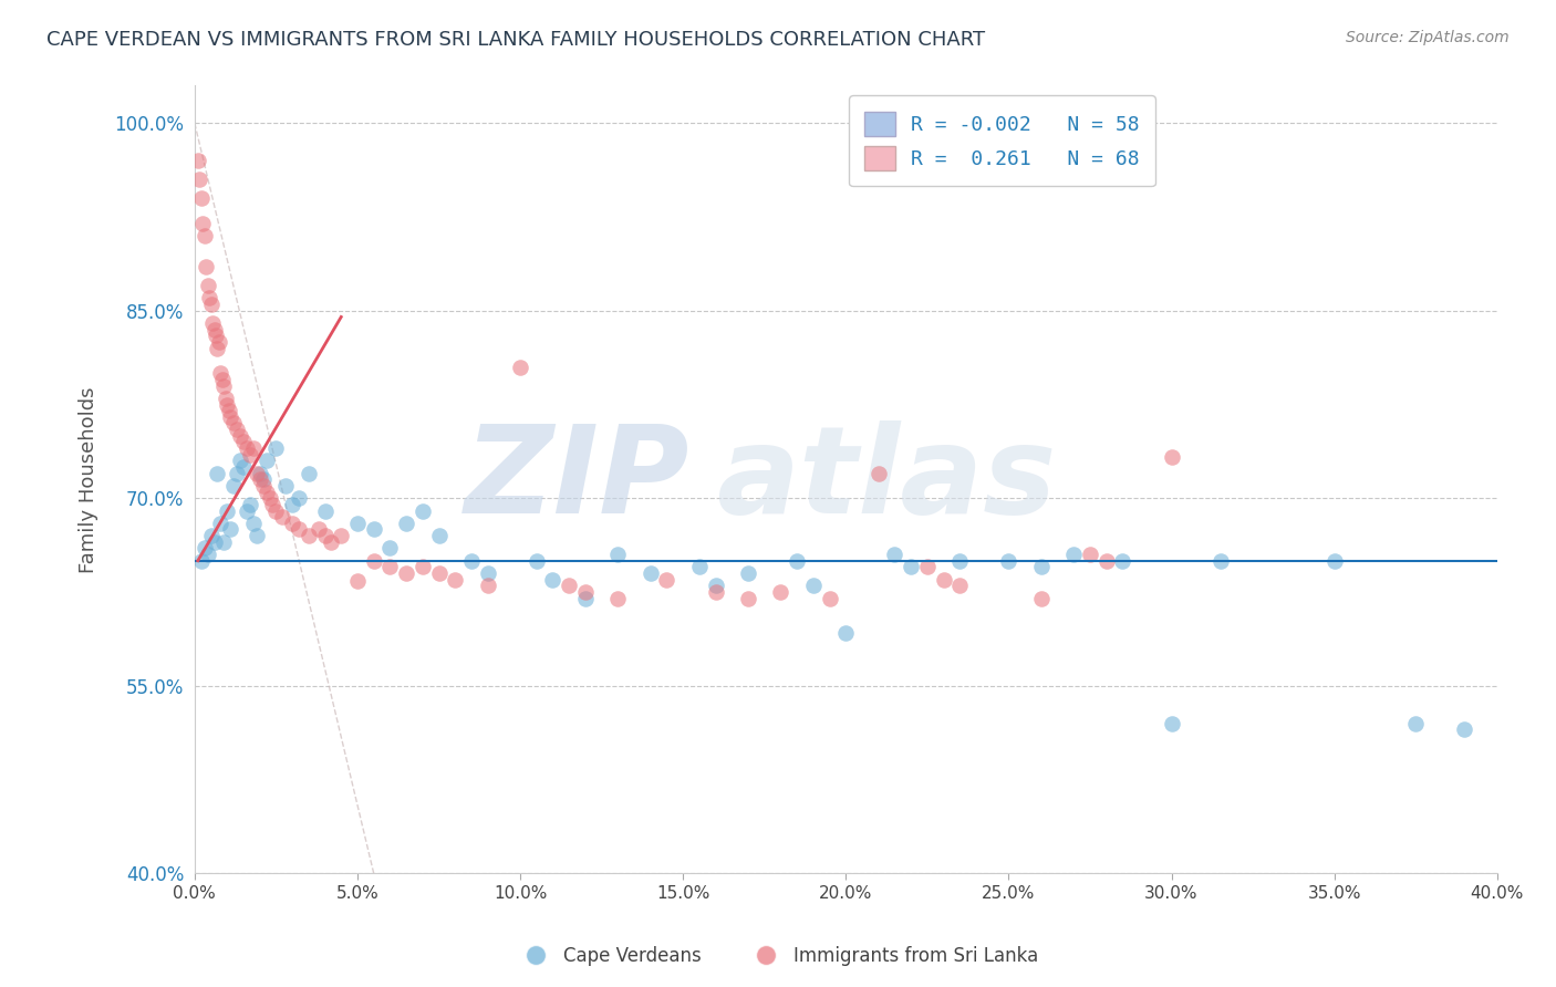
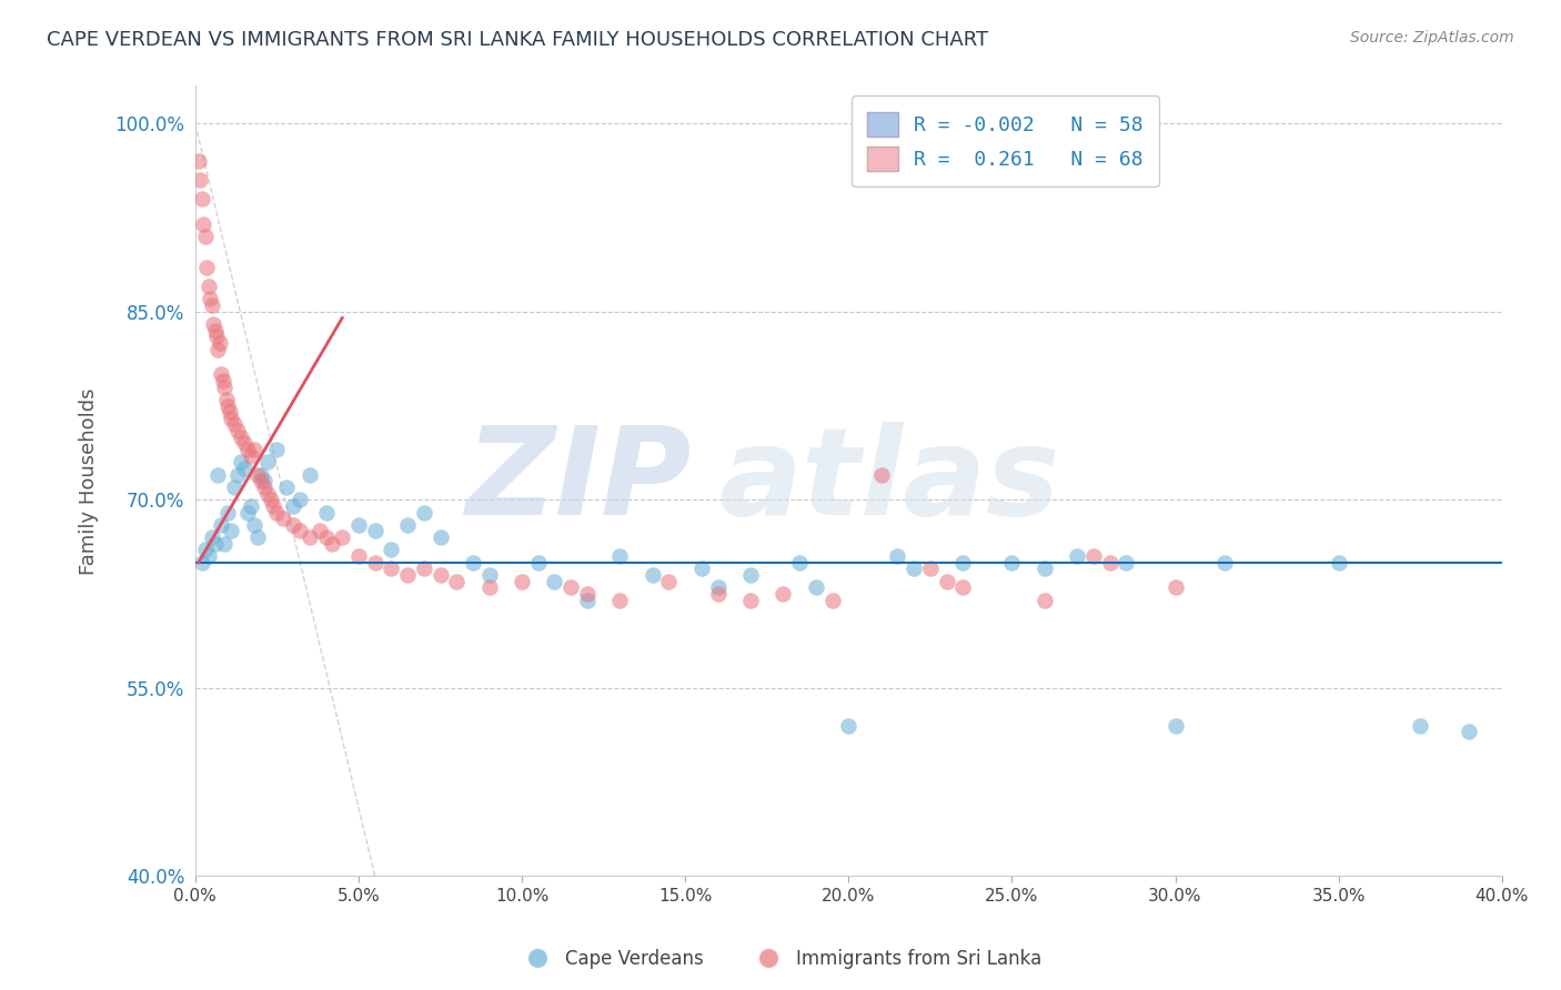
Immigrants from Sri Lanka/5.0%: 63.4% -> 65.5%
Immigrants from Sri Lanka/10.0%: 80.5% -> 63.5%
Cape Verdeans/20.0%: 59.2% -> 52.0%
Immigrants from Sri Lanka/30.0%: 73.3% -> 63.0%
